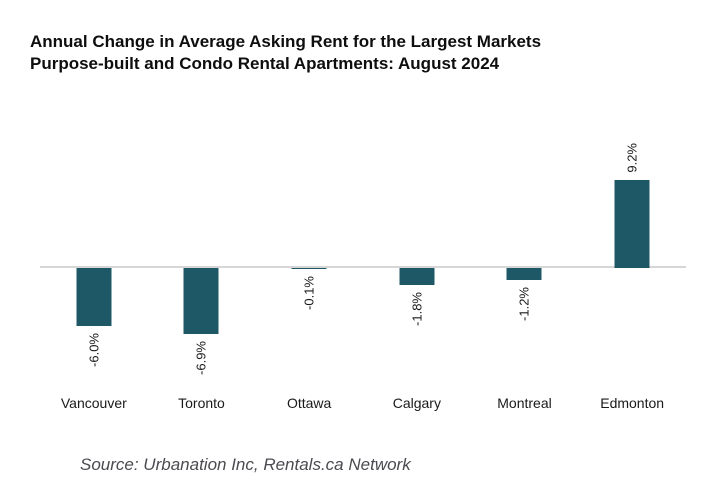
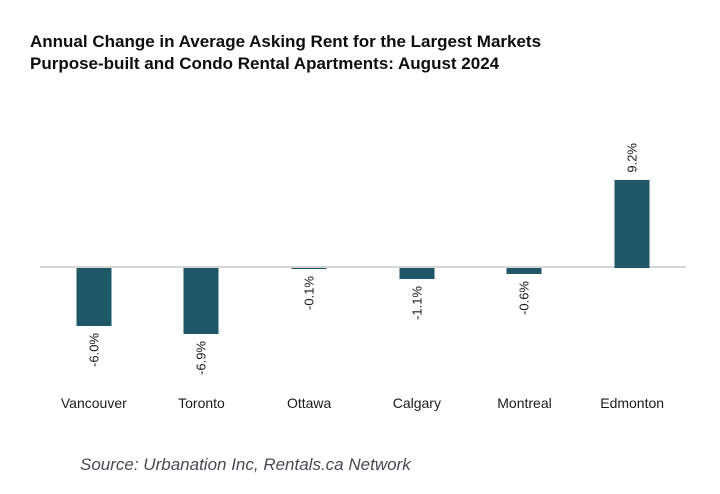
Calgary: -1.8% -> -1.1%
Montreal: -1.2% -> -0.6%
